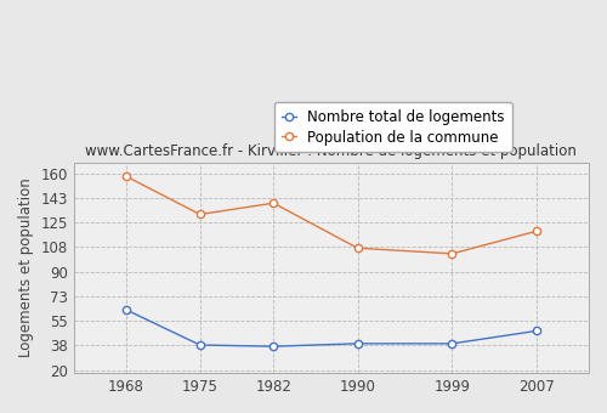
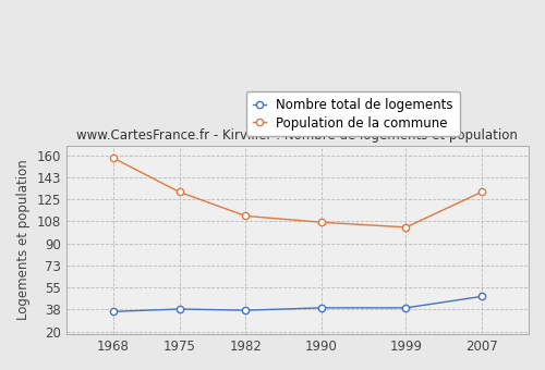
Nombre total de logements/1968: 63 -> 36
Population de la commune/1982: 139 -> 112
Population de la commune/2007: 119 -> 131
